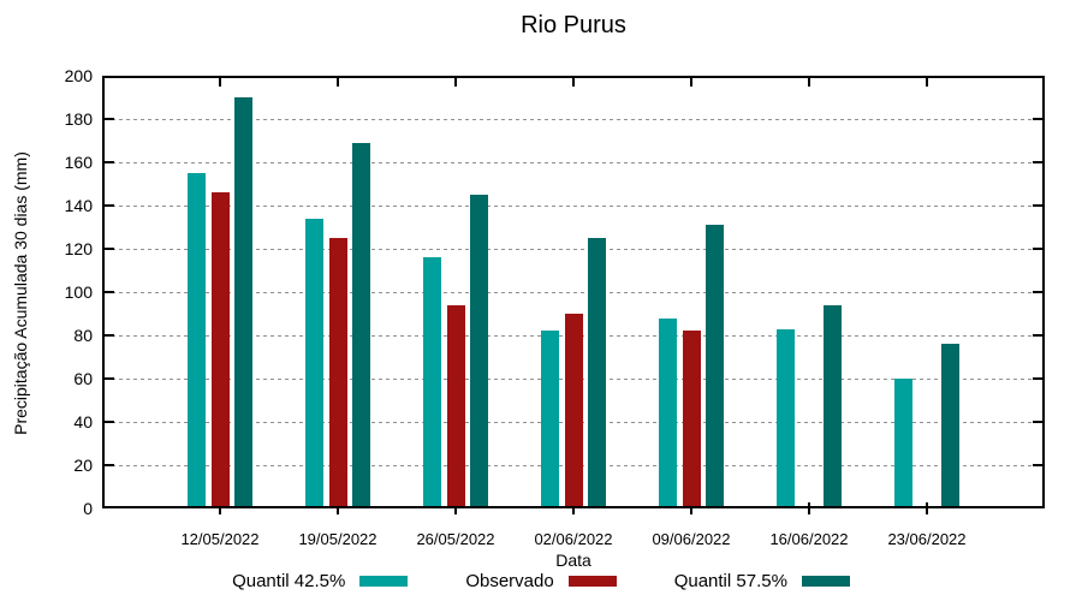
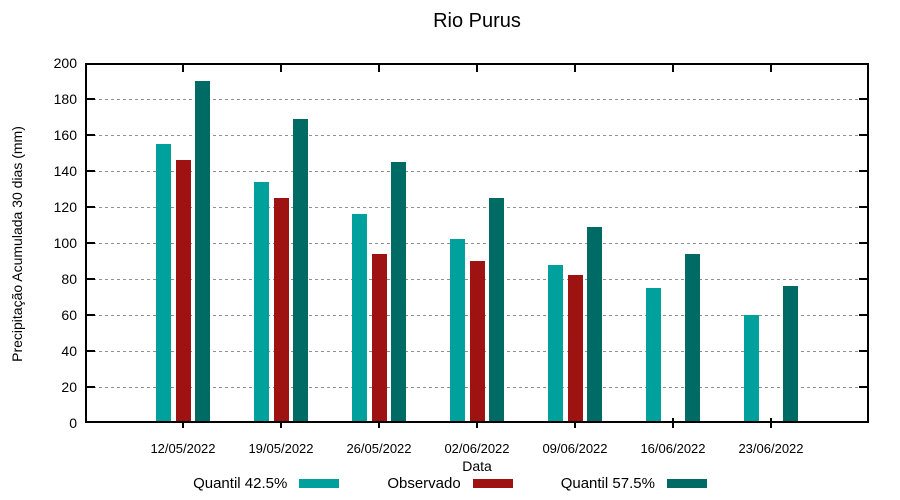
Quantil 42.5%/02/06/2022: 82 -> 102
Quantil 57.5%/09/06/2022: 131 -> 109
Quantil 42.5%/16/06/2022: 83 -> 75
